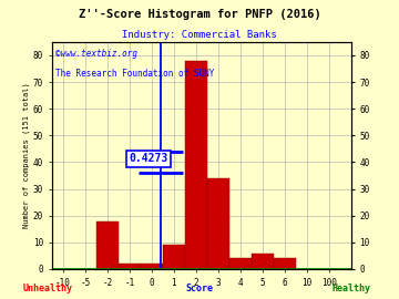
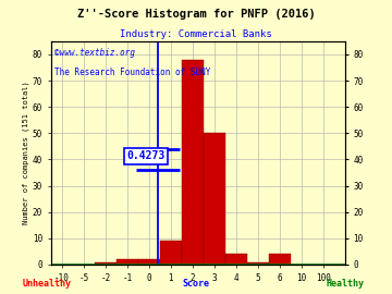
-2: 18 -> 1
3: 34 -> 50
5: 6 -> 1
